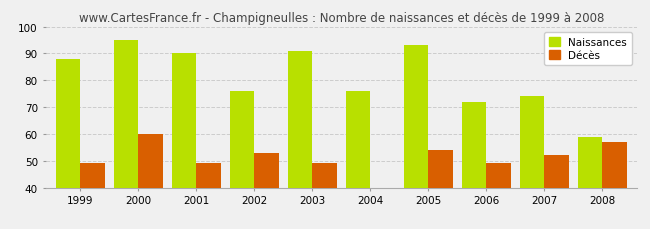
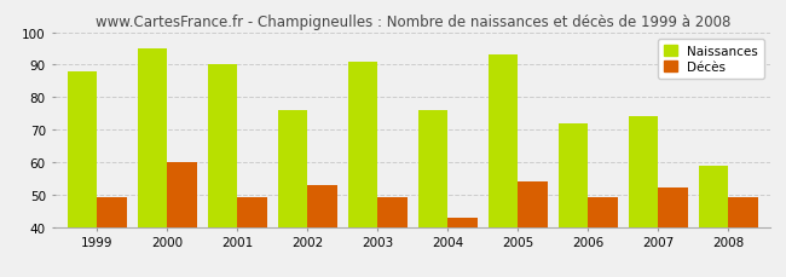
Décès/2004: 40 -> 43
Décès/2008: 57 -> 49
